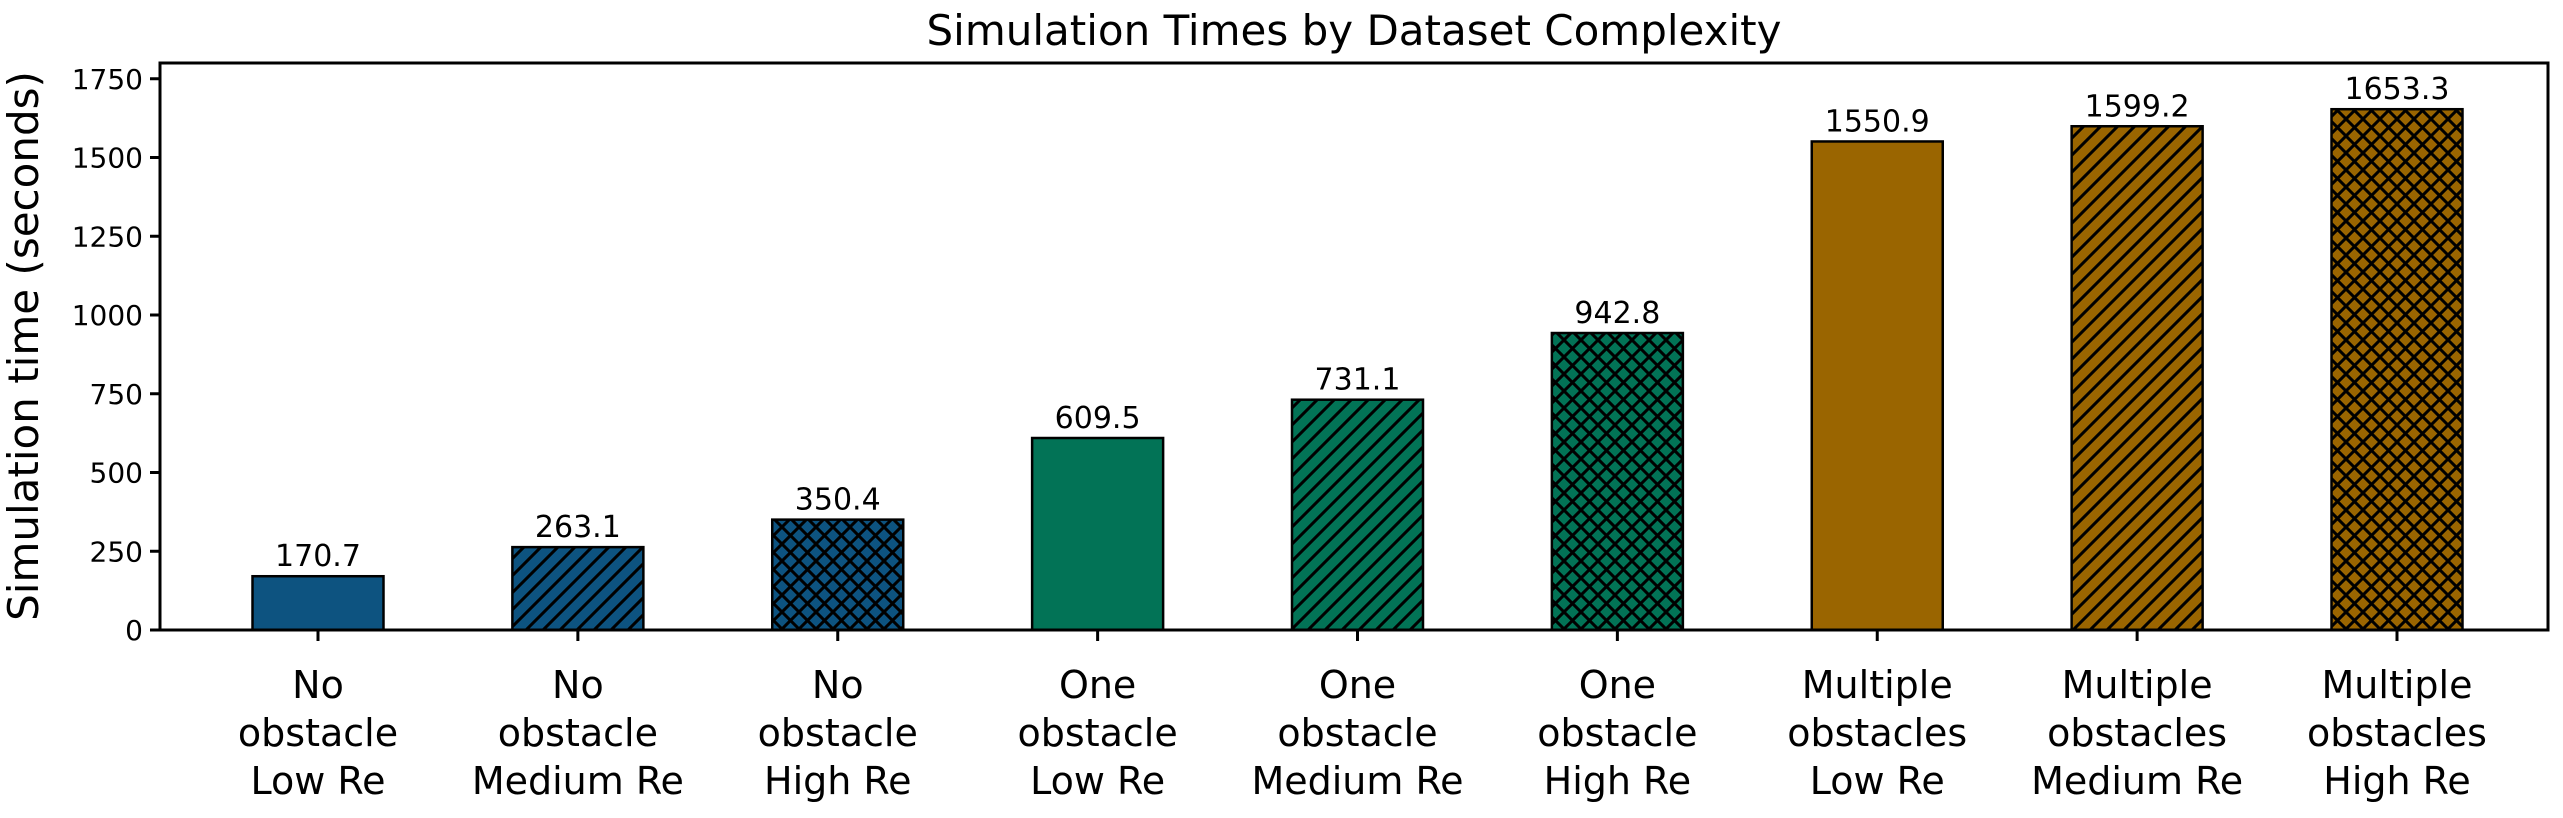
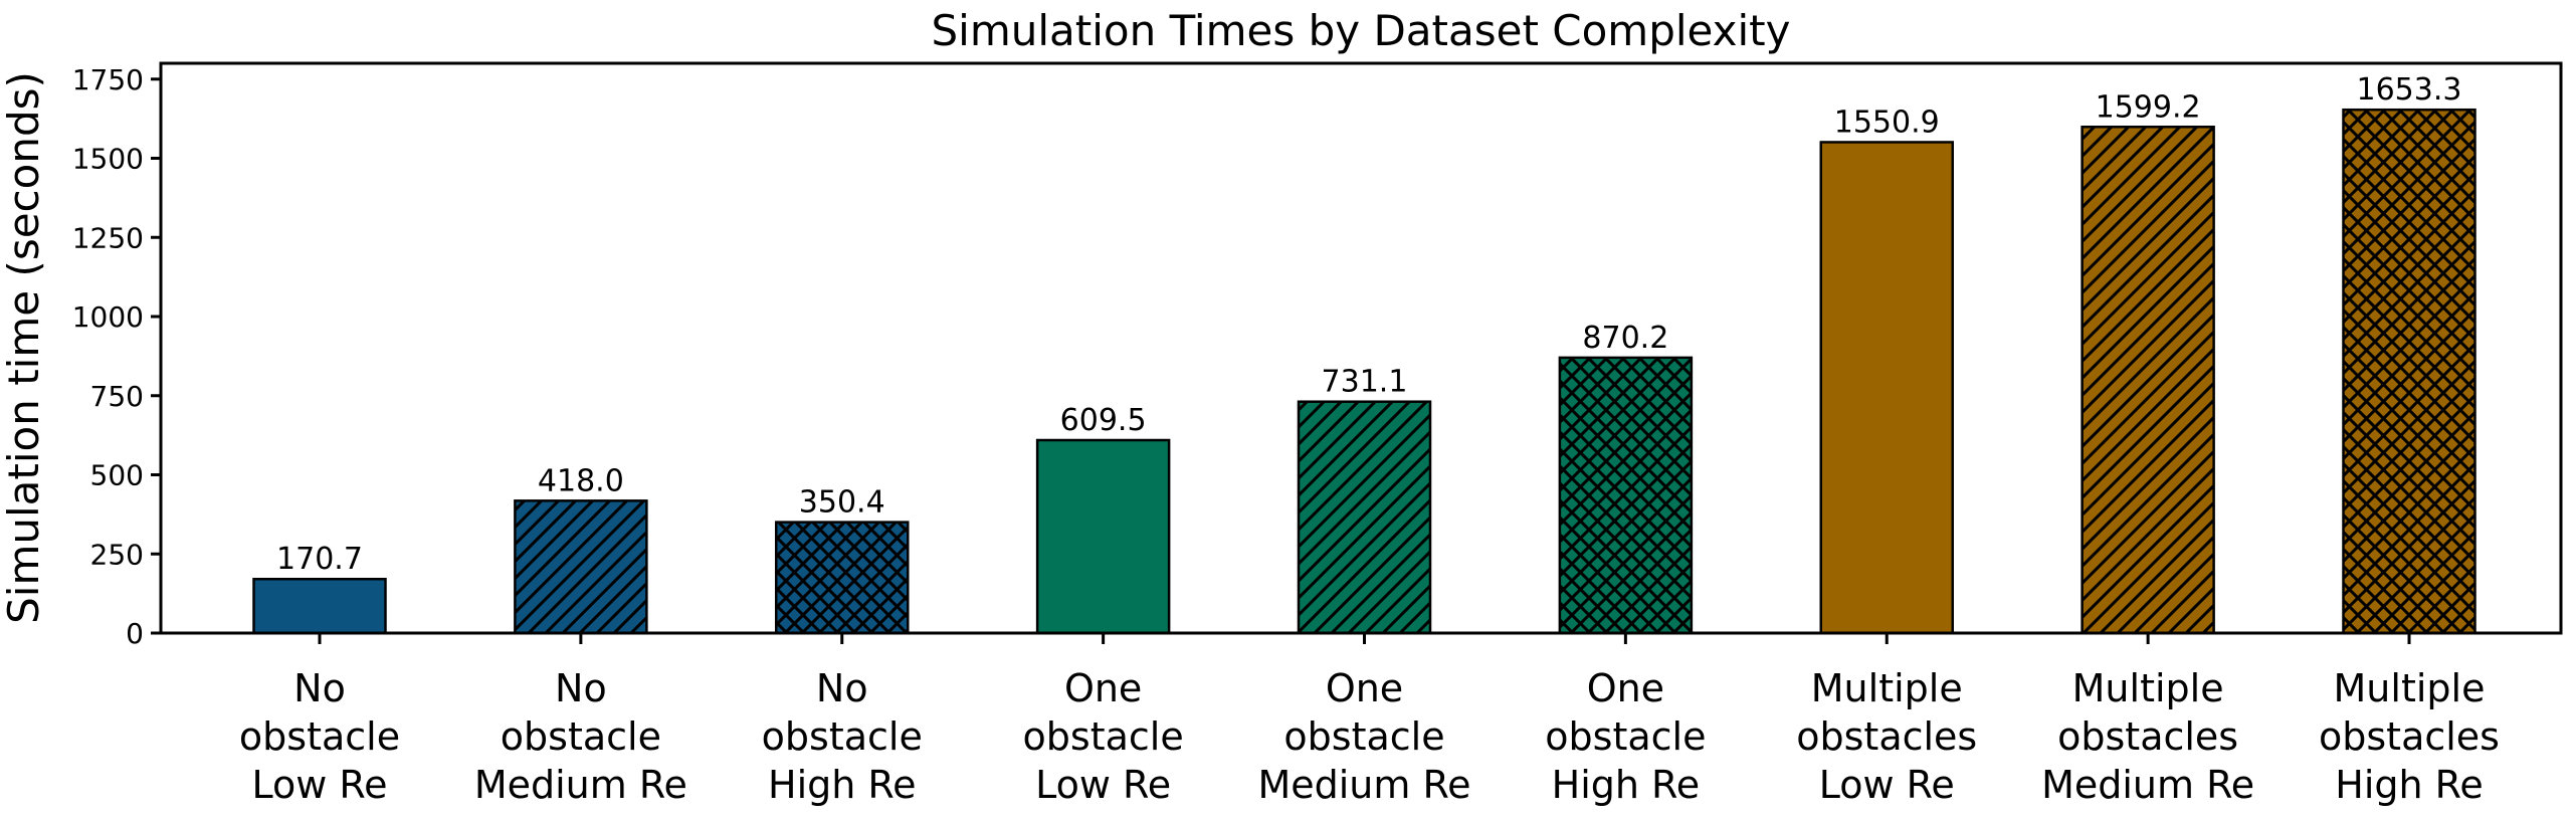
No obstacle Medium Re: 263.1 -> 418.0
One obstacle High Re: 942.8 -> 870.2
